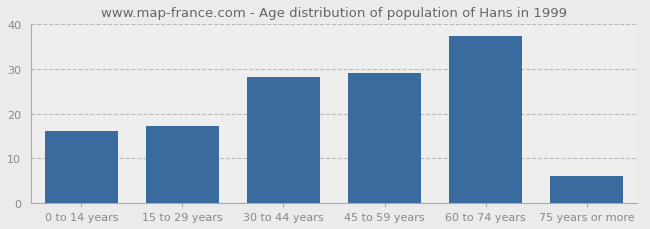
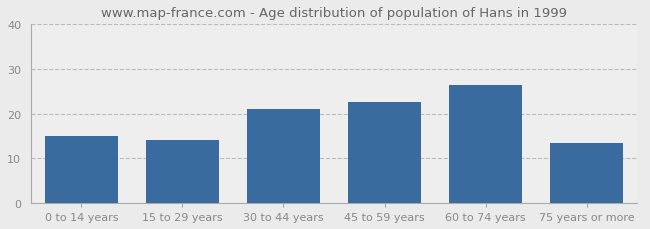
0 to 14 years: 16.2 -> 15.0
15 to 29 years: 17.3 -> 14.0
30 to 44 years: 28.2 -> 21.0
45 to 59 years: 29.2 -> 22.5
60 to 74 years: 37.4 -> 26.5
75 years or more: 6.1 -> 13.5
